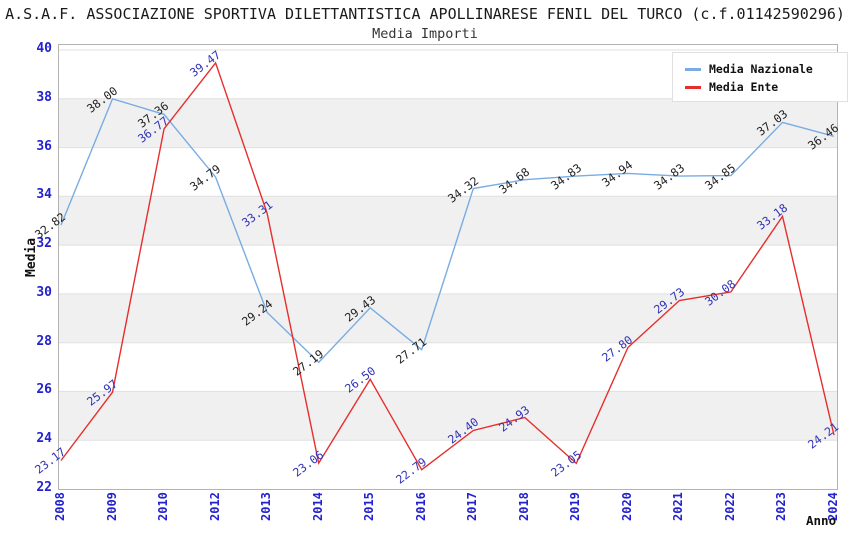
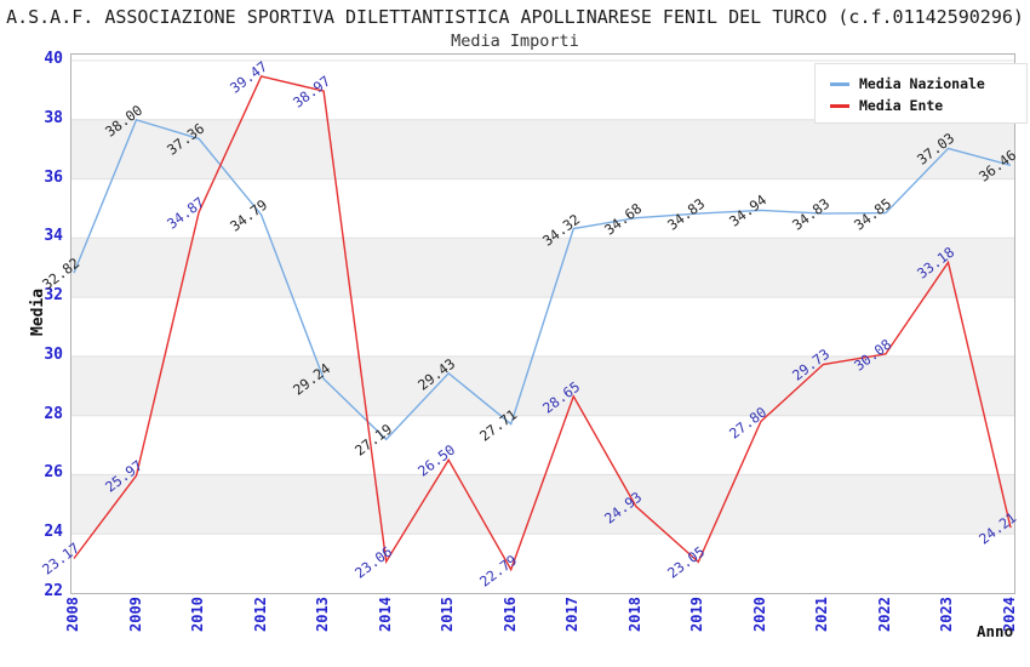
Media Ente/2010: 36.77 -> 34.87
Media Ente/2013: 33.31 -> 38.97
Media Ente/2017: 24.40 -> 28.65
